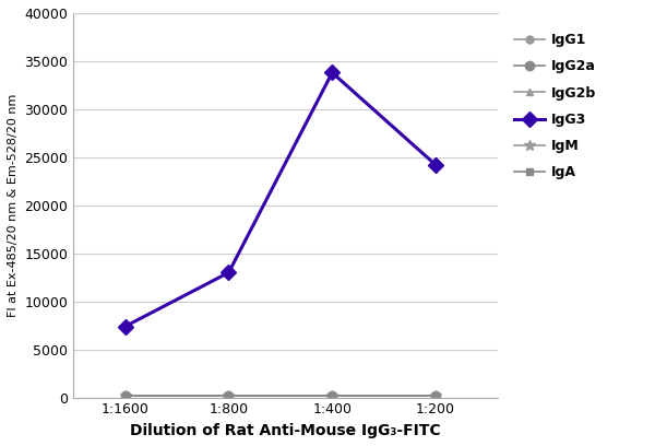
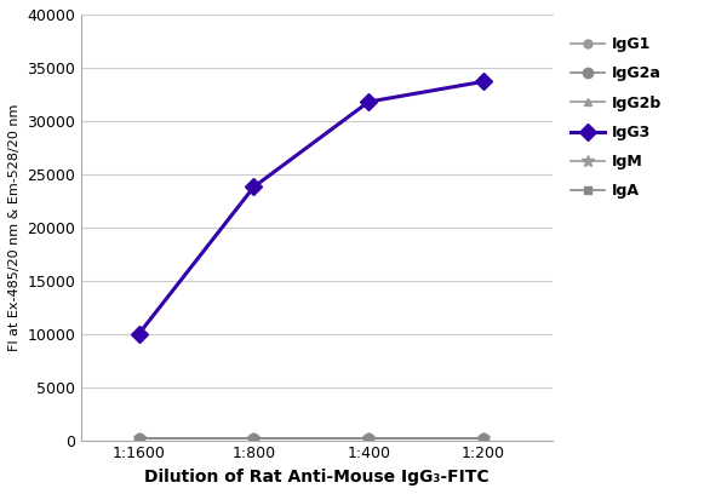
IgG3/1:1600: 7400 -> 10000
IgG3/1:800: 13000 -> 23800
IgG3/1:400: 33800 -> 31800
IgG3/1:200: 24200 -> 33700
